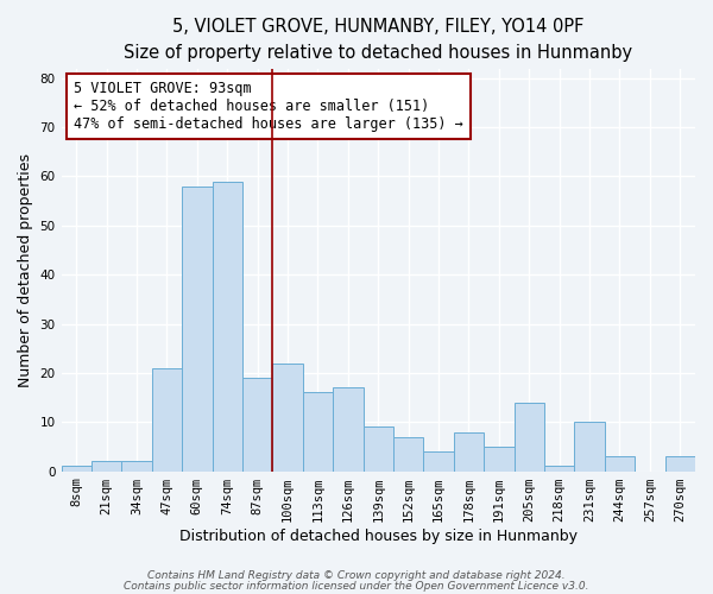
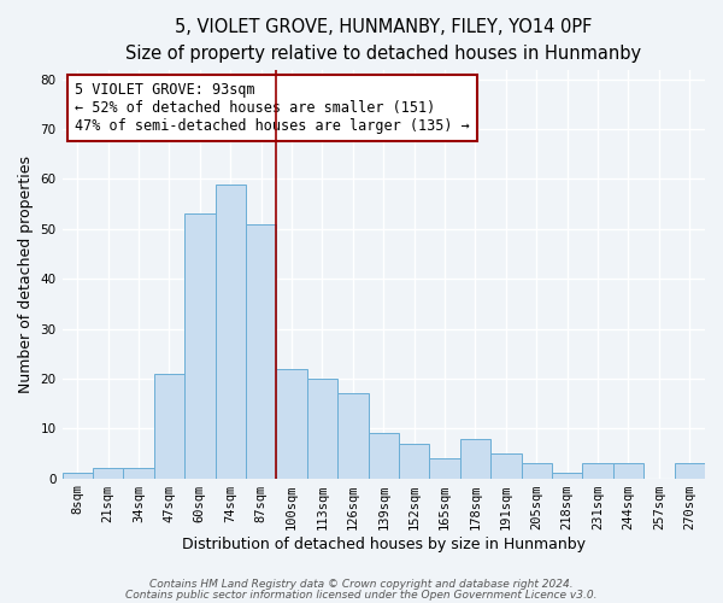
60sqm: 58 -> 53
87sqm: 19 -> 51
113sqm: 16 -> 20
205sqm: 14 -> 3
231sqm: 10 -> 3
